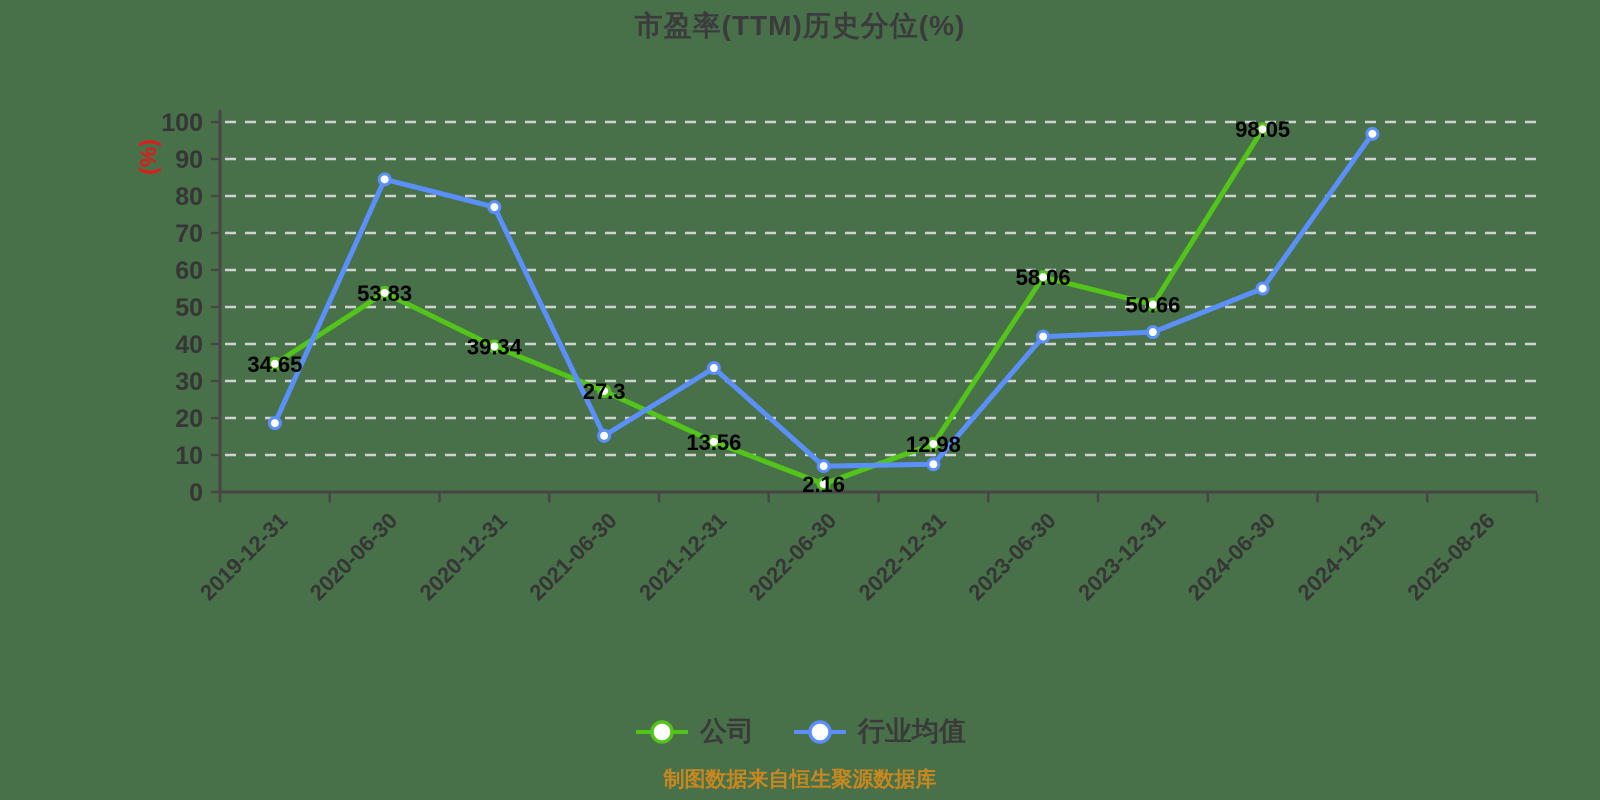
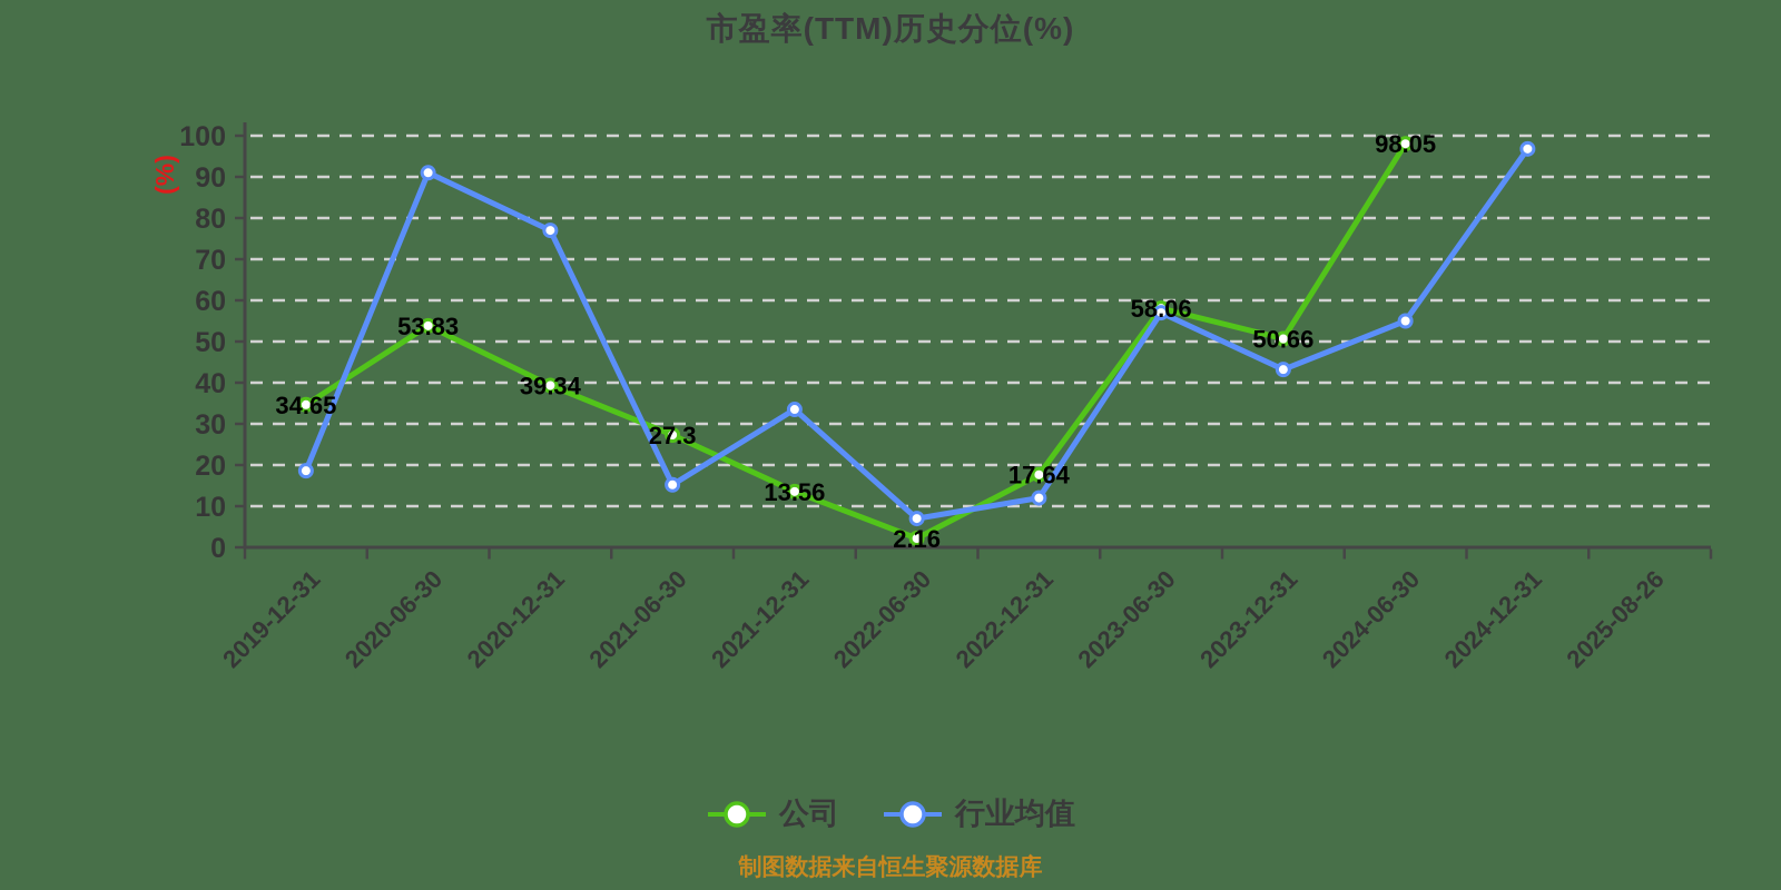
行业均值/2020-06-30: 84 -> 91
公司/2022-12-31: 12.98 -> 17.64
行业均值/2022-12-31: 8 -> 12
行业均值/2023-06-30: 42 -> 57
